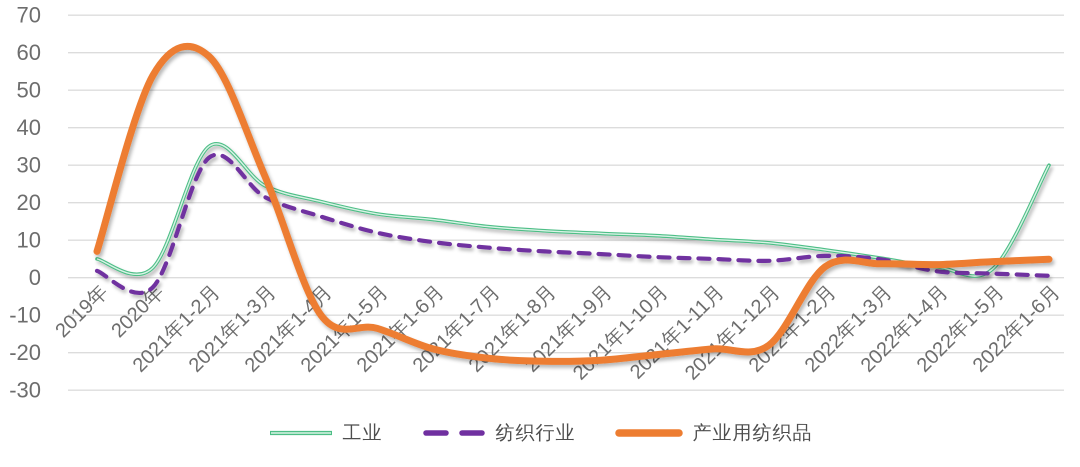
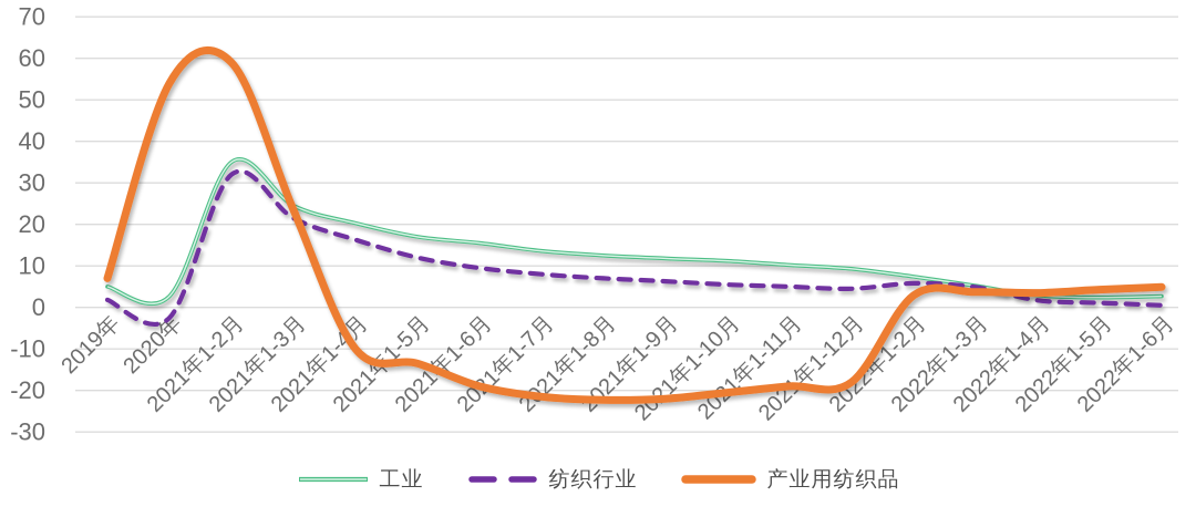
产业用纺织品/2021年1-3月: 27 -> 24
工业/2022年1-6月: 30 -> 3
